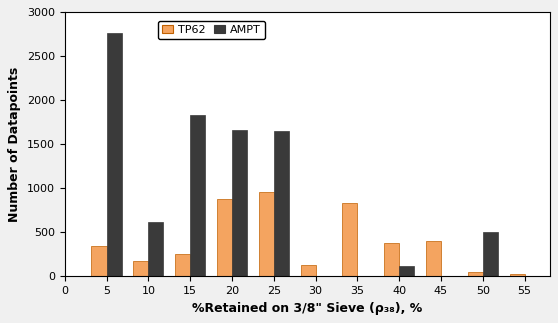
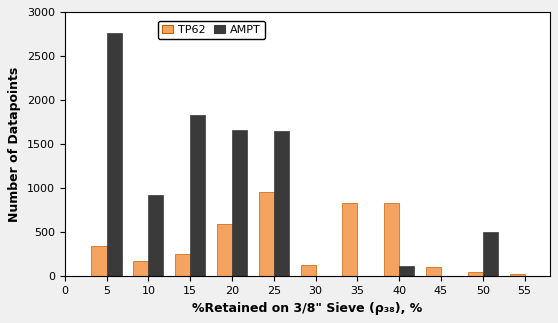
AMPT/10: 620 -> 930
TP62/20: 880 -> 590
TP62/40: 380 -> 830
TP62/45: 400 -> 110
